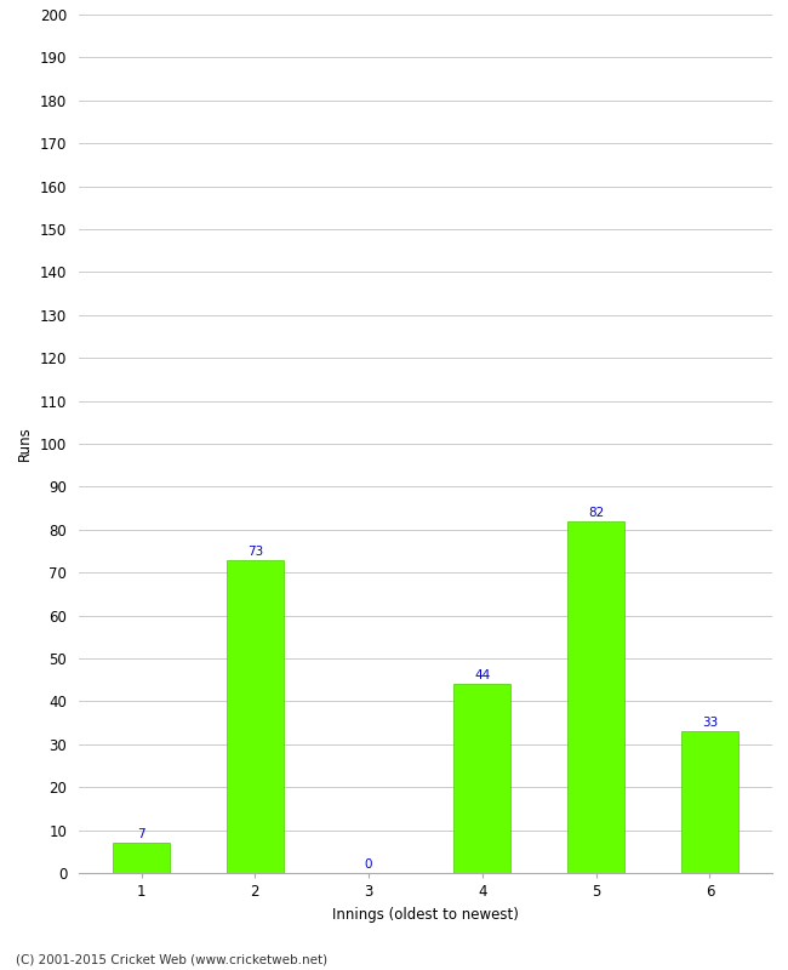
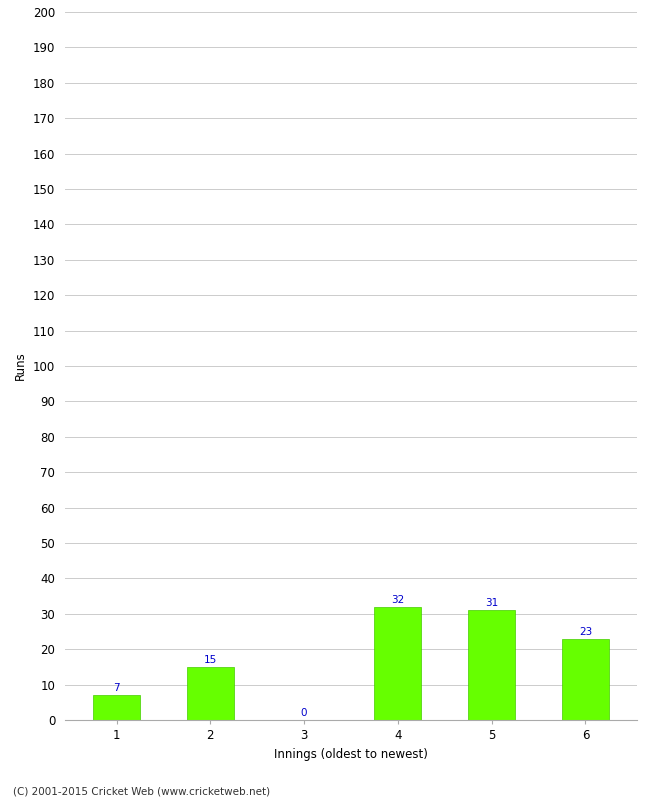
2: 73 -> 15
4: 44 -> 32
5: 82 -> 31
6: 33 -> 23
